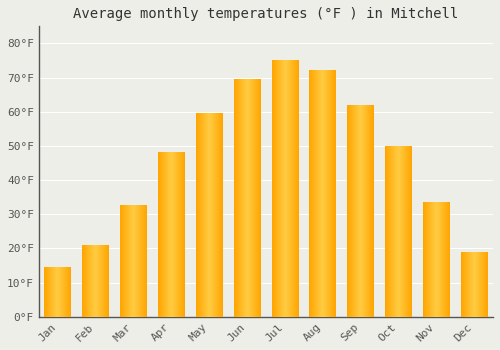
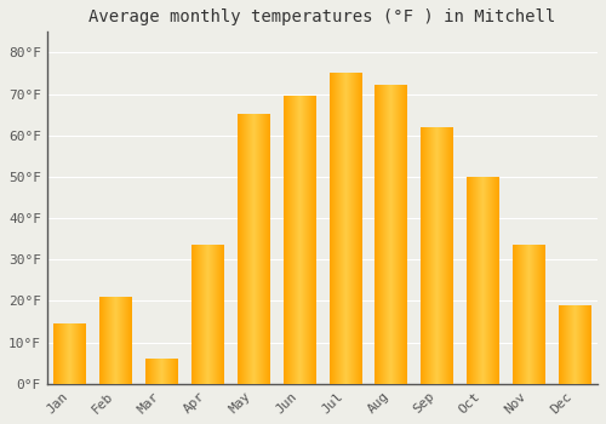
Mar: 32.5°F -> 6.0°F
Apr: 48.0°F -> 33.5°F
May: 59.5°F -> 65.0°F
